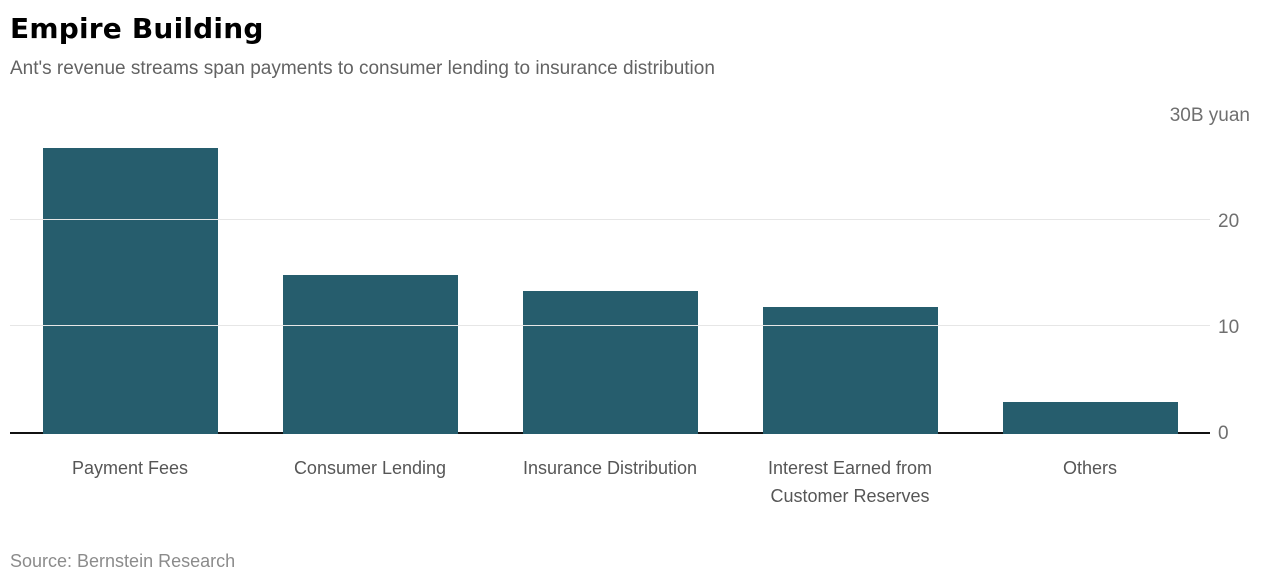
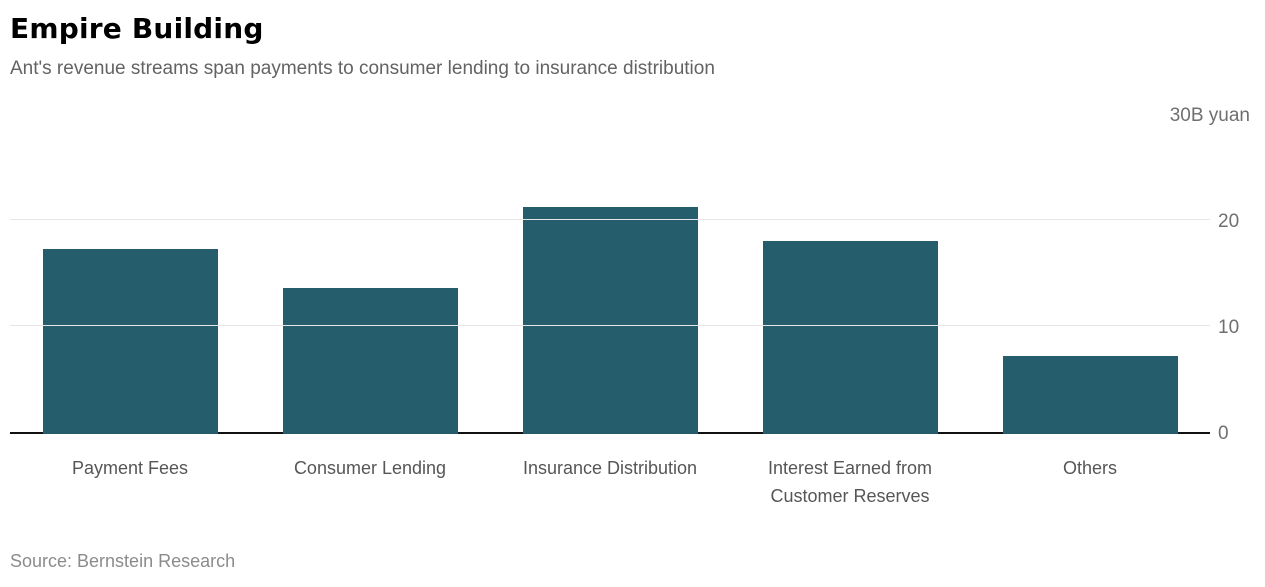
Payment Fees: 27.0 -> 17.5
Consumer Lending: 15.0 -> 13.8
Insurance Distribution: 13.5 -> 21.4
Interest Earned from Customer Reserves: 12.0 -> 18.2
Others: 3.0 -> 7.4
